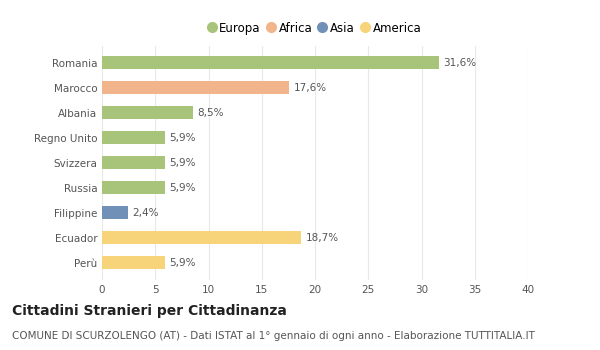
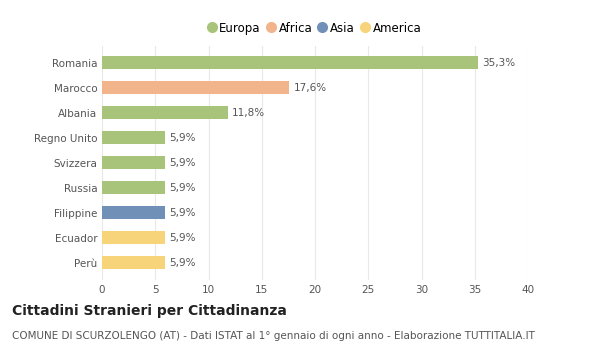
Romania: 31,6% -> 35,3%
Albania: 8,5% -> 11,8%
Filippine: 2,4% -> 5,9%
Ecuador: 18,7% -> 5,9%
